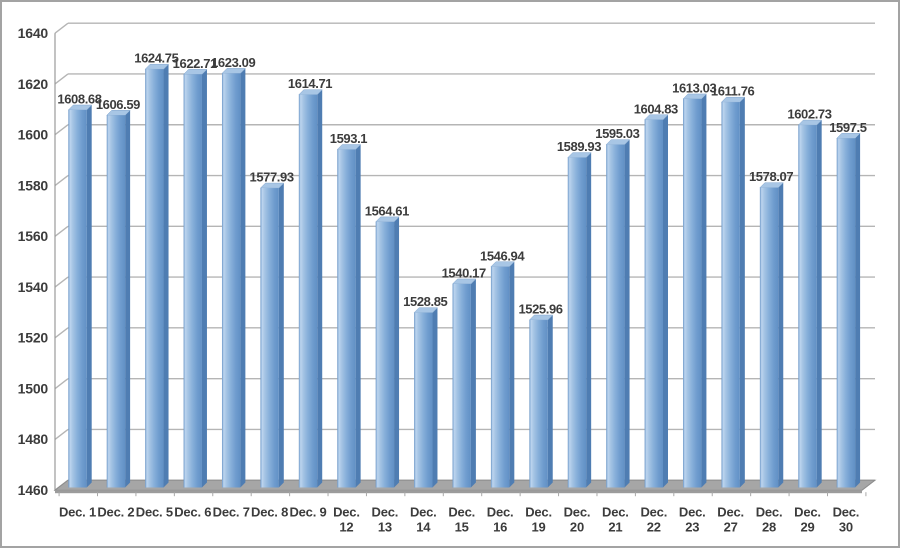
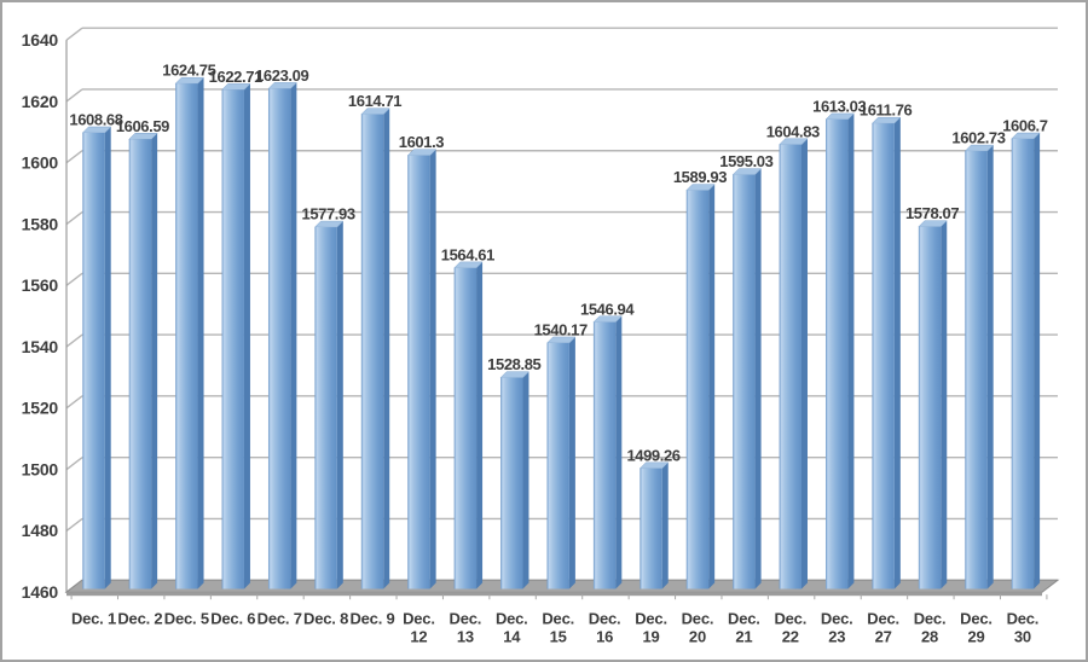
Dec. 12: 1593.1 -> 1601.3
Dec. 19: 1525.96 -> 1499.26
Dec. 30: 1597.5 -> 1606.7
